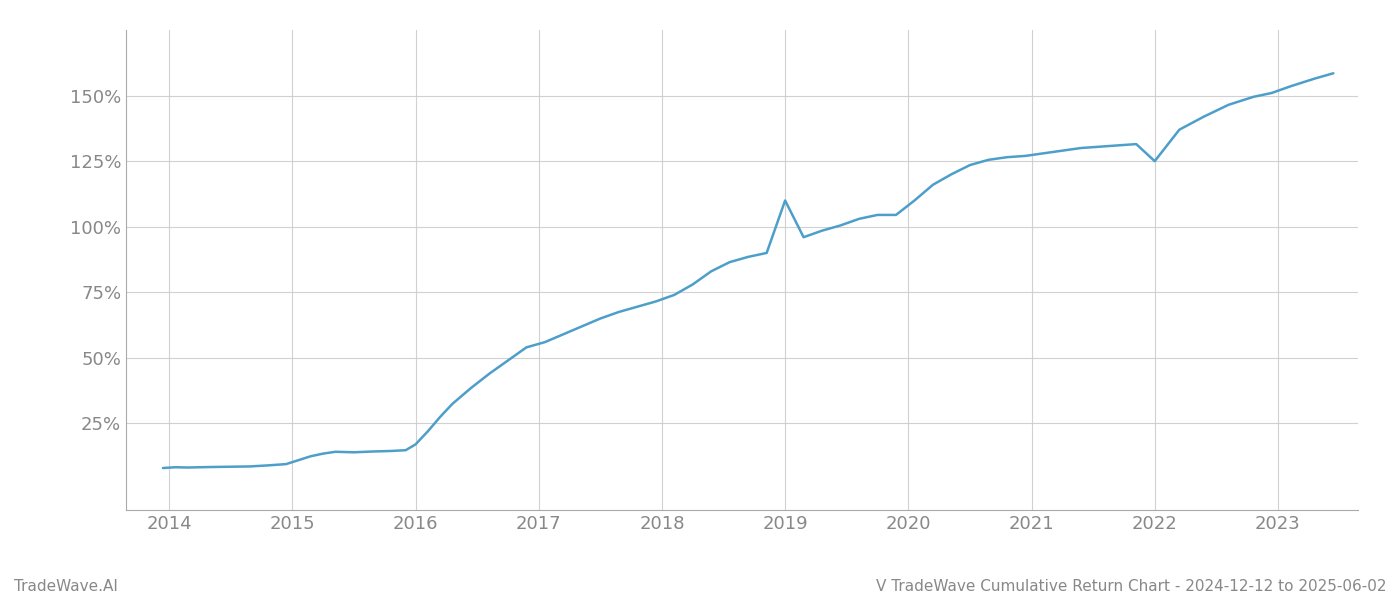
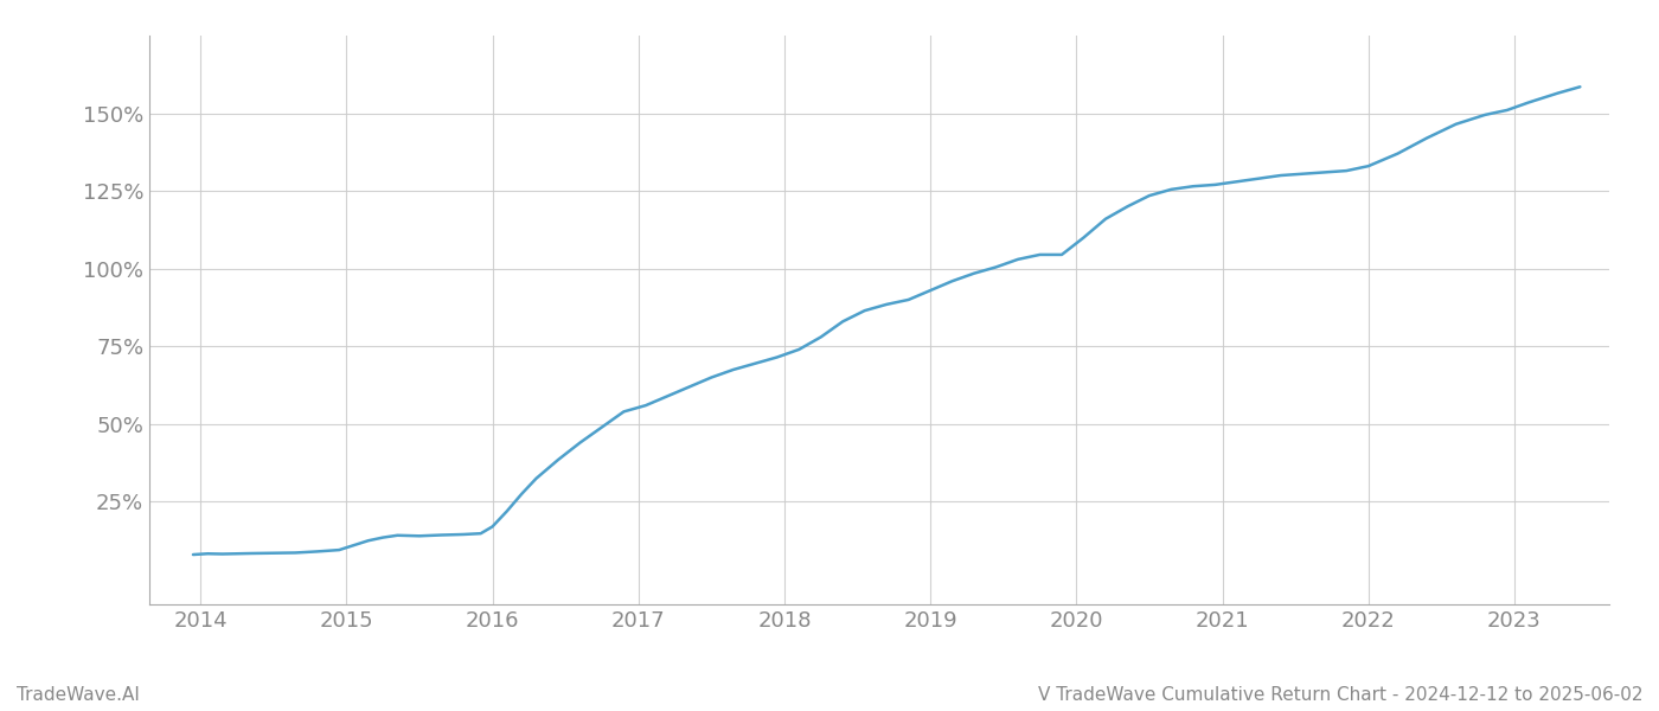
2019: 110.0% -> 93.0%
2022: 125.0% -> 133.0%
